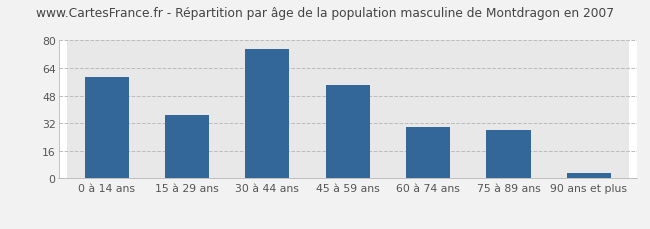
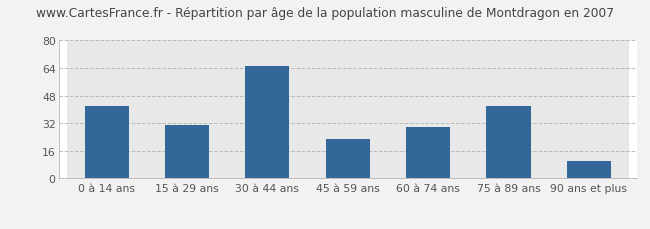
0 à 14 ans: 59 -> 42
15 à 29 ans: 37 -> 31
30 à 44 ans: 75 -> 65
45 à 59 ans: 54 -> 23
75 à 89 ans: 28 -> 42
90 ans et plus: 3 -> 10
